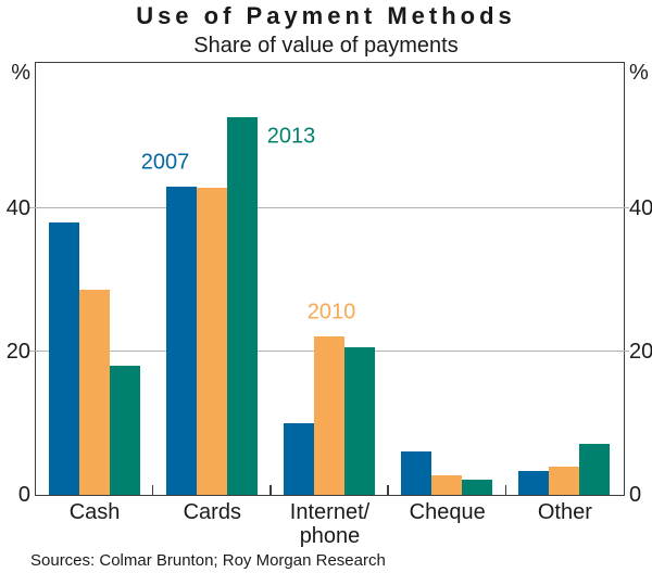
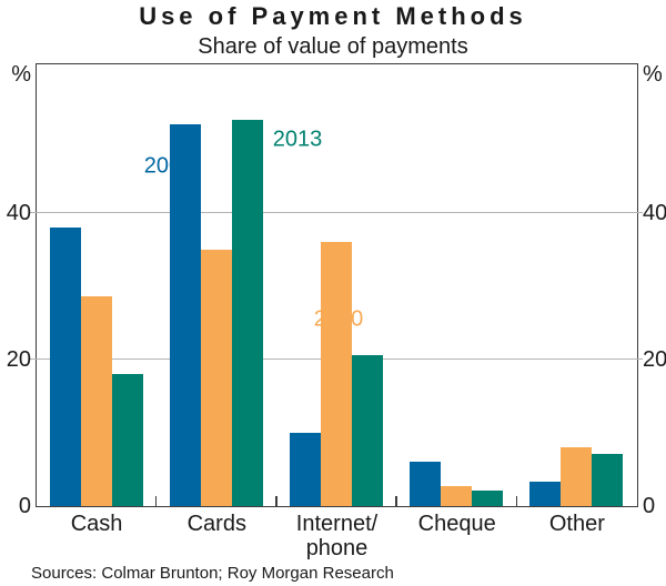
2007/Cards: 43 -> 52
2010/Cards: 43 -> 35
2010/Internet/ phone: 22 -> 36
2010/Other: 4 -> 8
